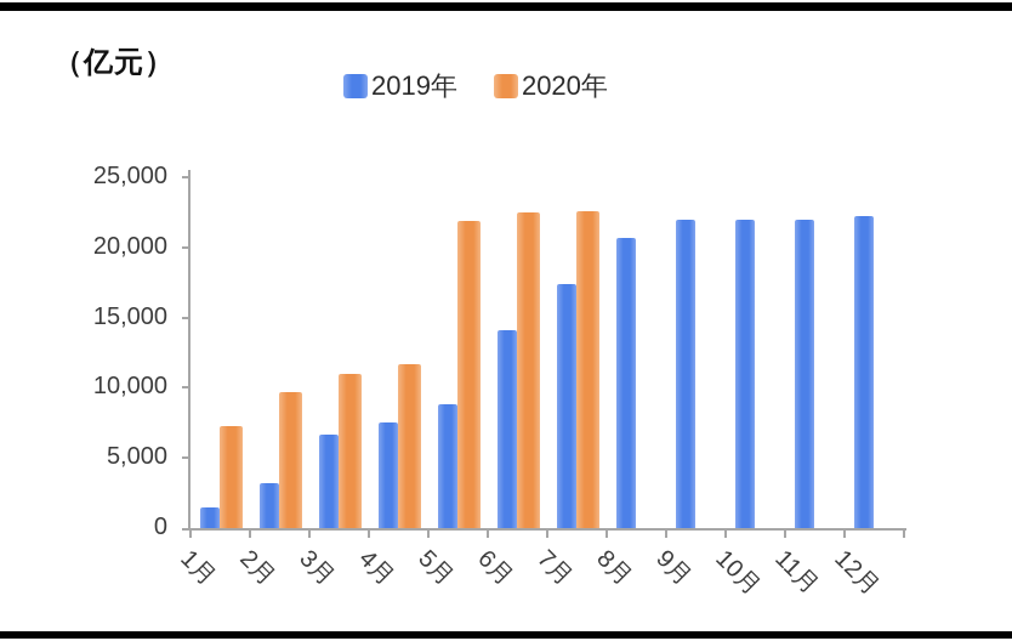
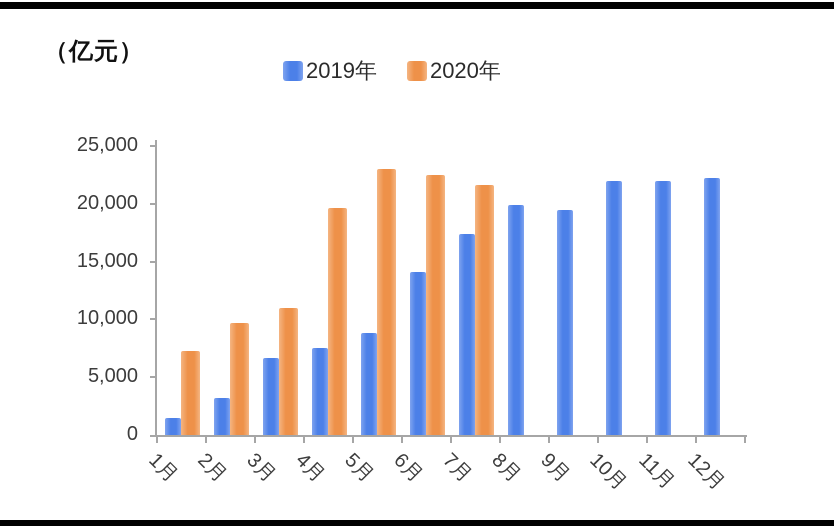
2020年/4月: 11700 -> 19600
2020年/5月: 21900 -> 23000
2020年/7月: 22600 -> 21600
2019年/8月: 20700 -> 19900
2019年/9月: 22000 -> 19500
